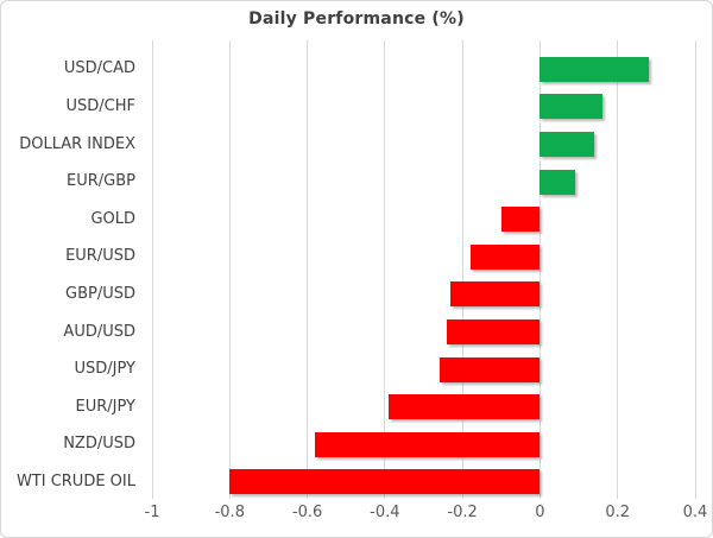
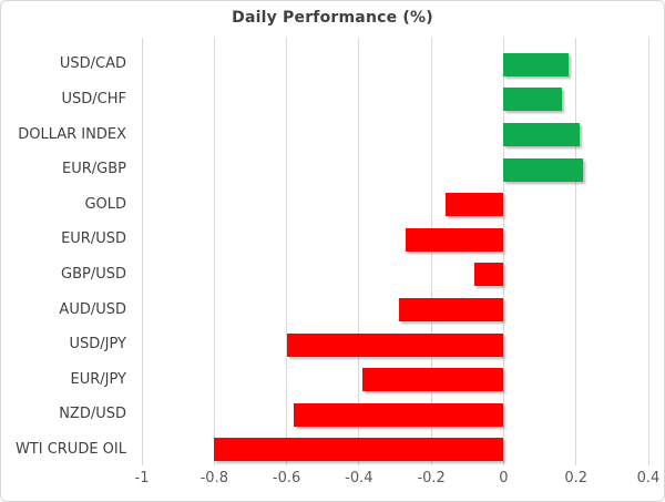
USD/CAD: 0.28 -> 0.18
DOLLAR INDEX: 0.14 -> 0.21
EUR/GBP: 0.09 -> 0.22
GOLD: -0.10 -> -0.16
EUR/USD: -0.18 -> -0.27
GBP/USD: -0.23 -> -0.08
AUD/USD: -0.24 -> -0.29
USD/JPY: -0.26 -> -0.60
